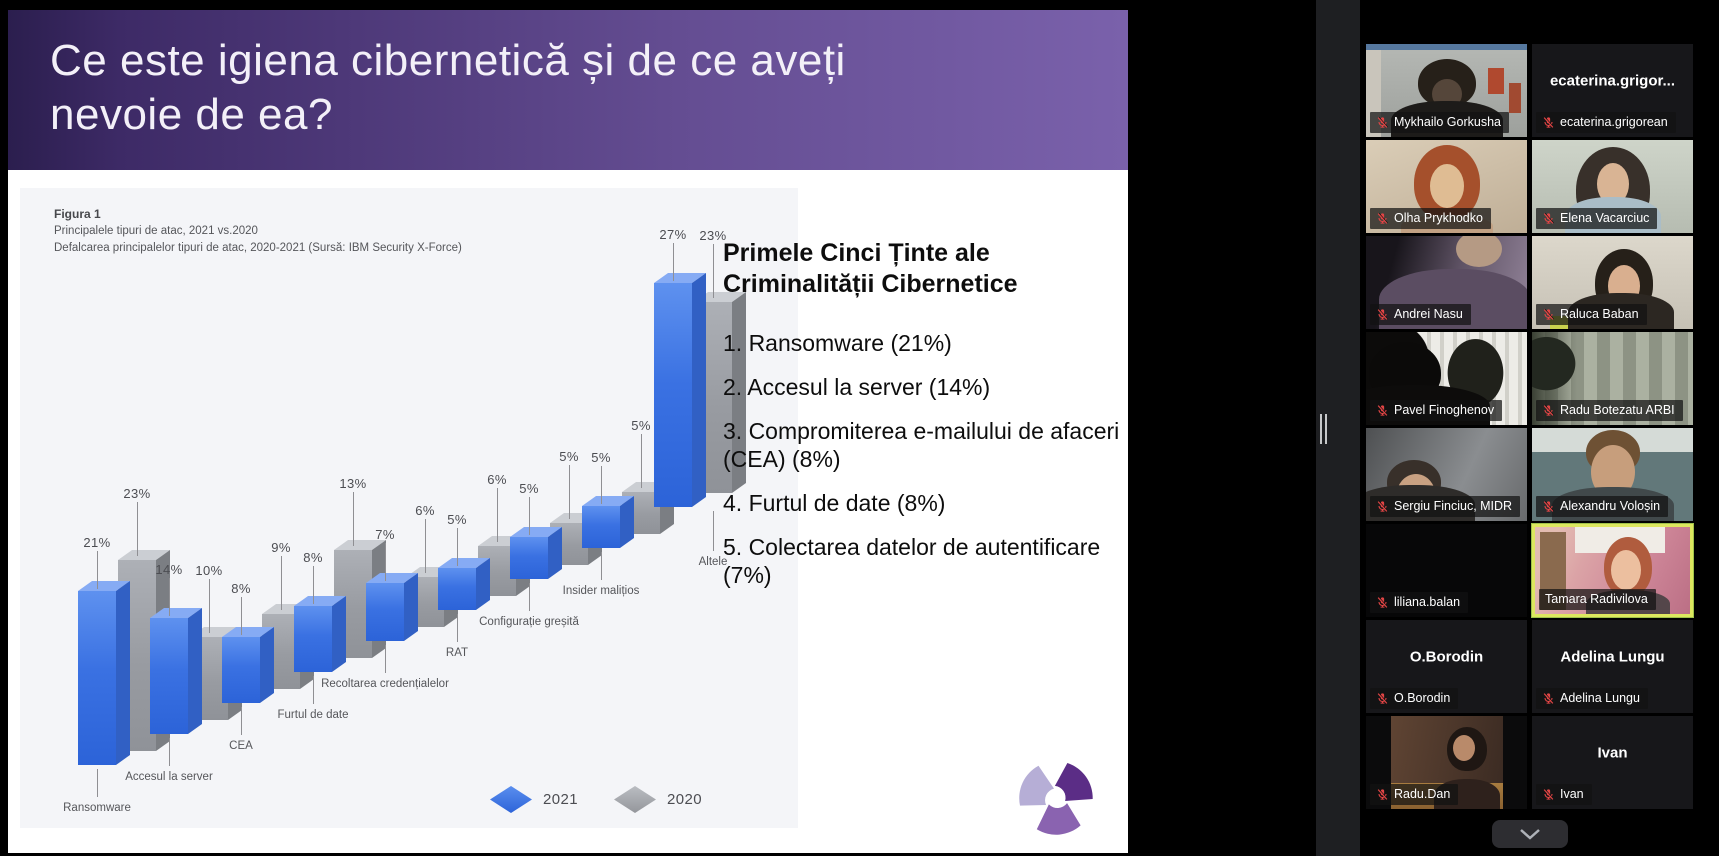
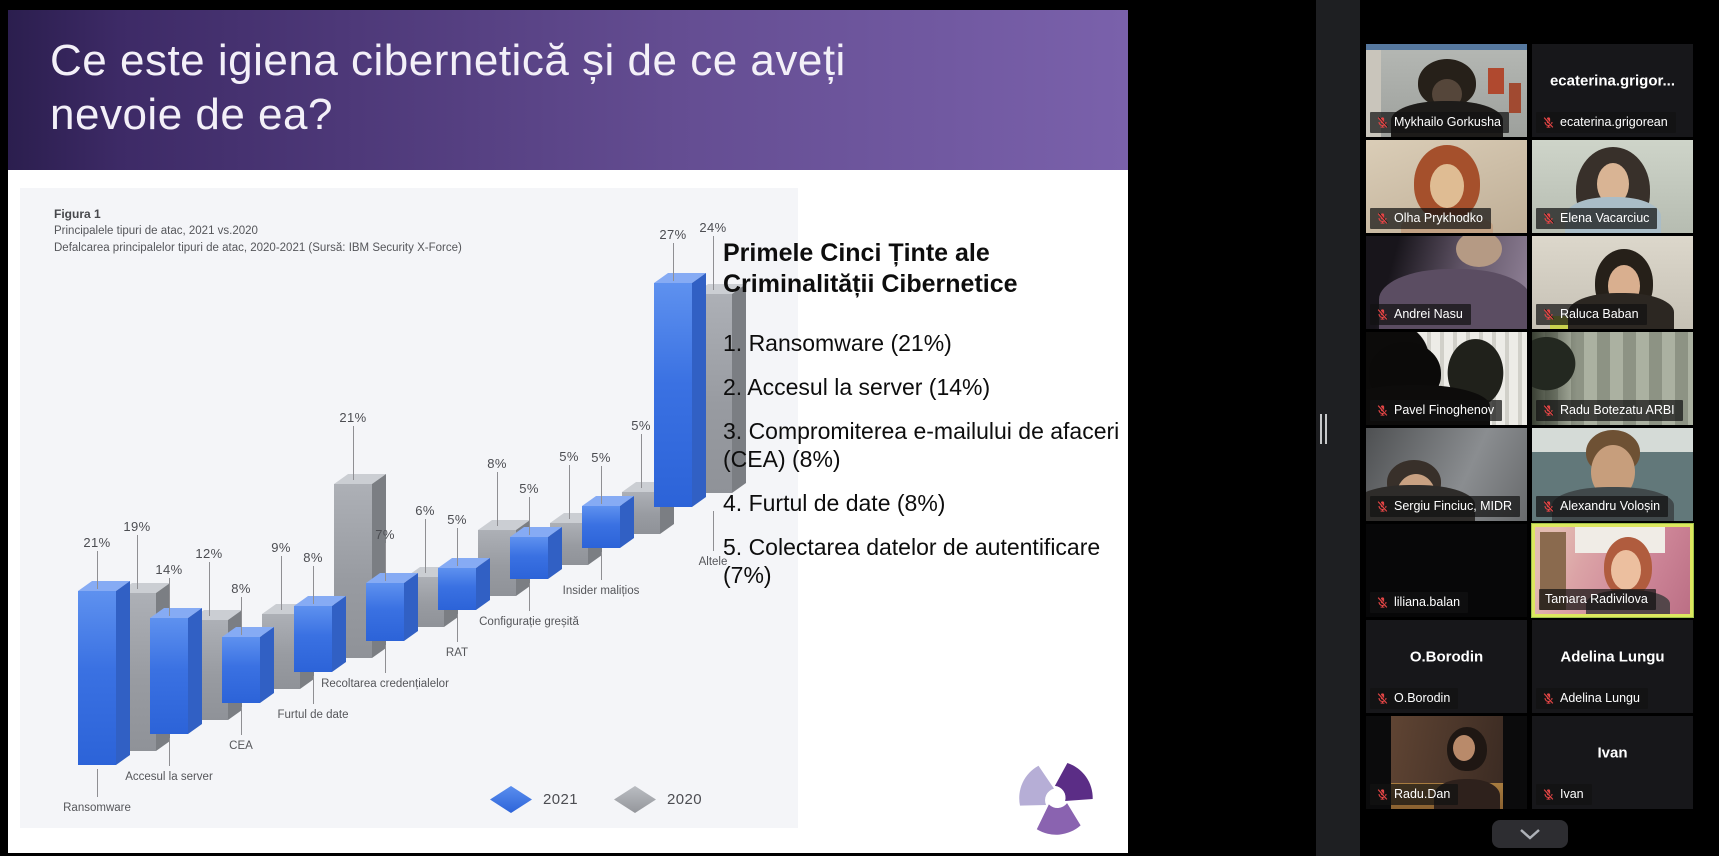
2020/Ransomware: 23% -> 19%
2020/Accesul la server: 10% -> 12%
2020/Furtul de date: 13% -> 21%
2020/RAT: 6% -> 8%
2020/Altele: 23% -> 24%
